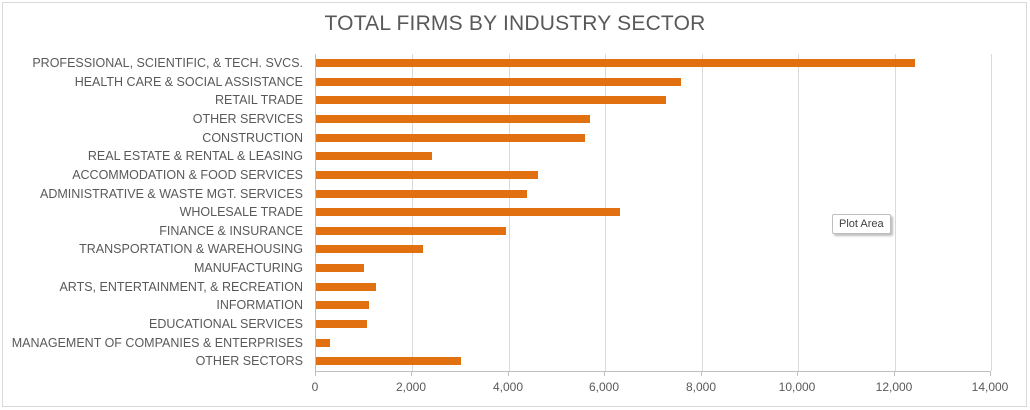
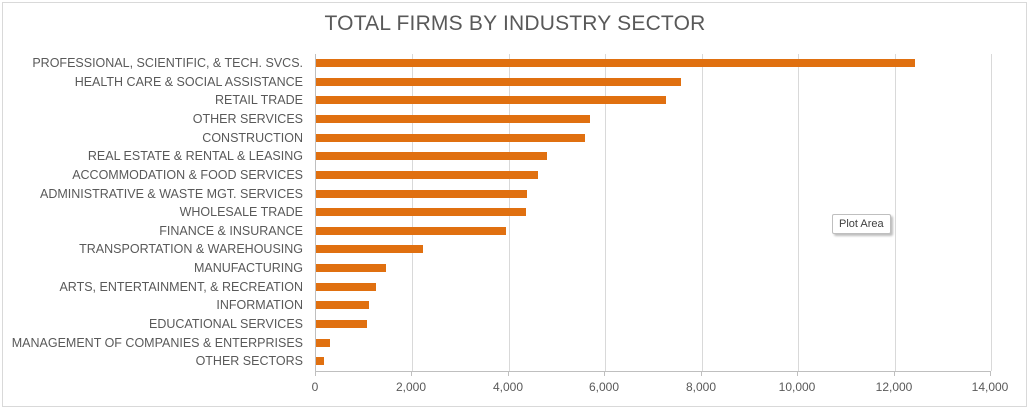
REAL ESTATE & RENTAL & LEASING: 2400 -> 4800
WHOLESALE TRADE: 6300 -> 4400
MANUFACTURING: 1000 -> 1500
OTHER SECTORS: 3000 -> 200
